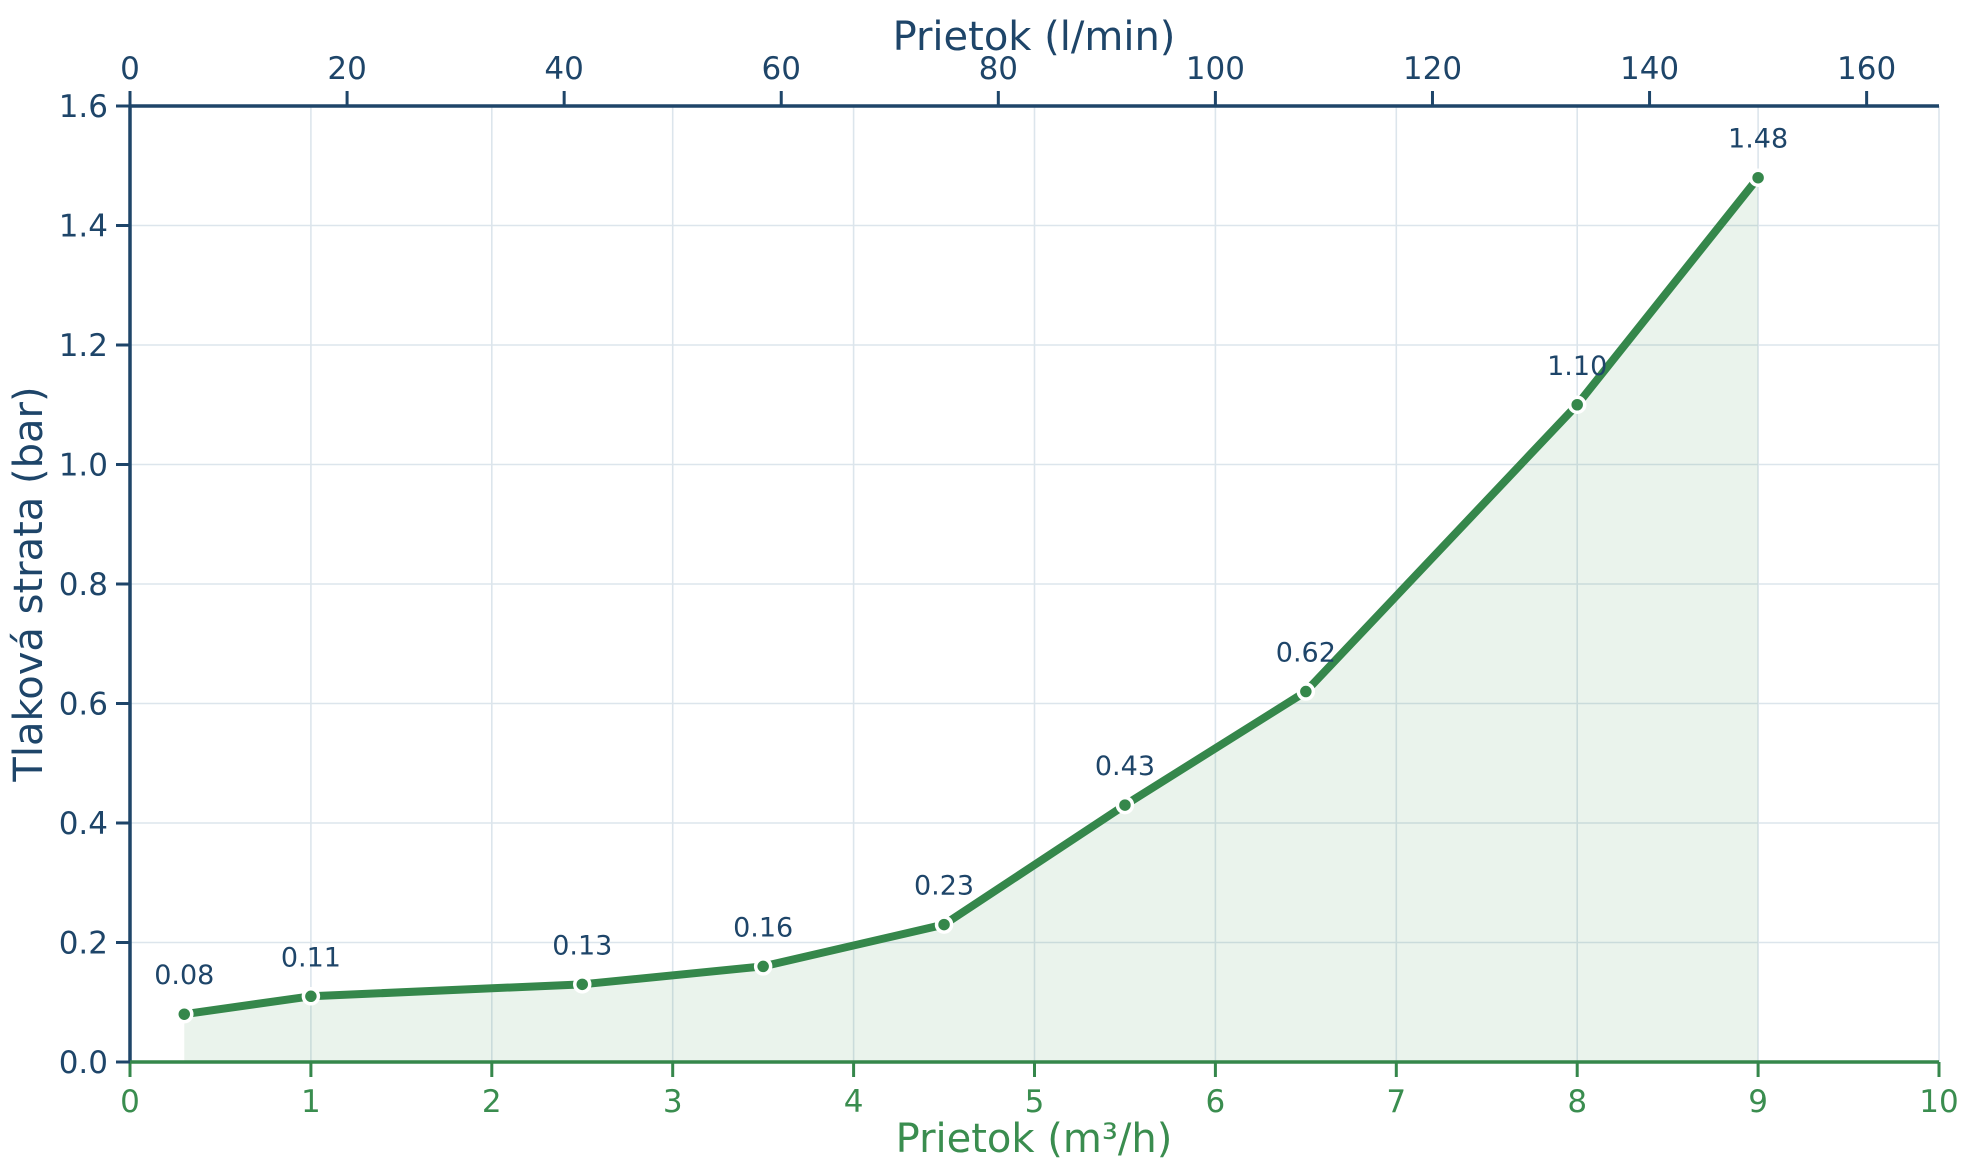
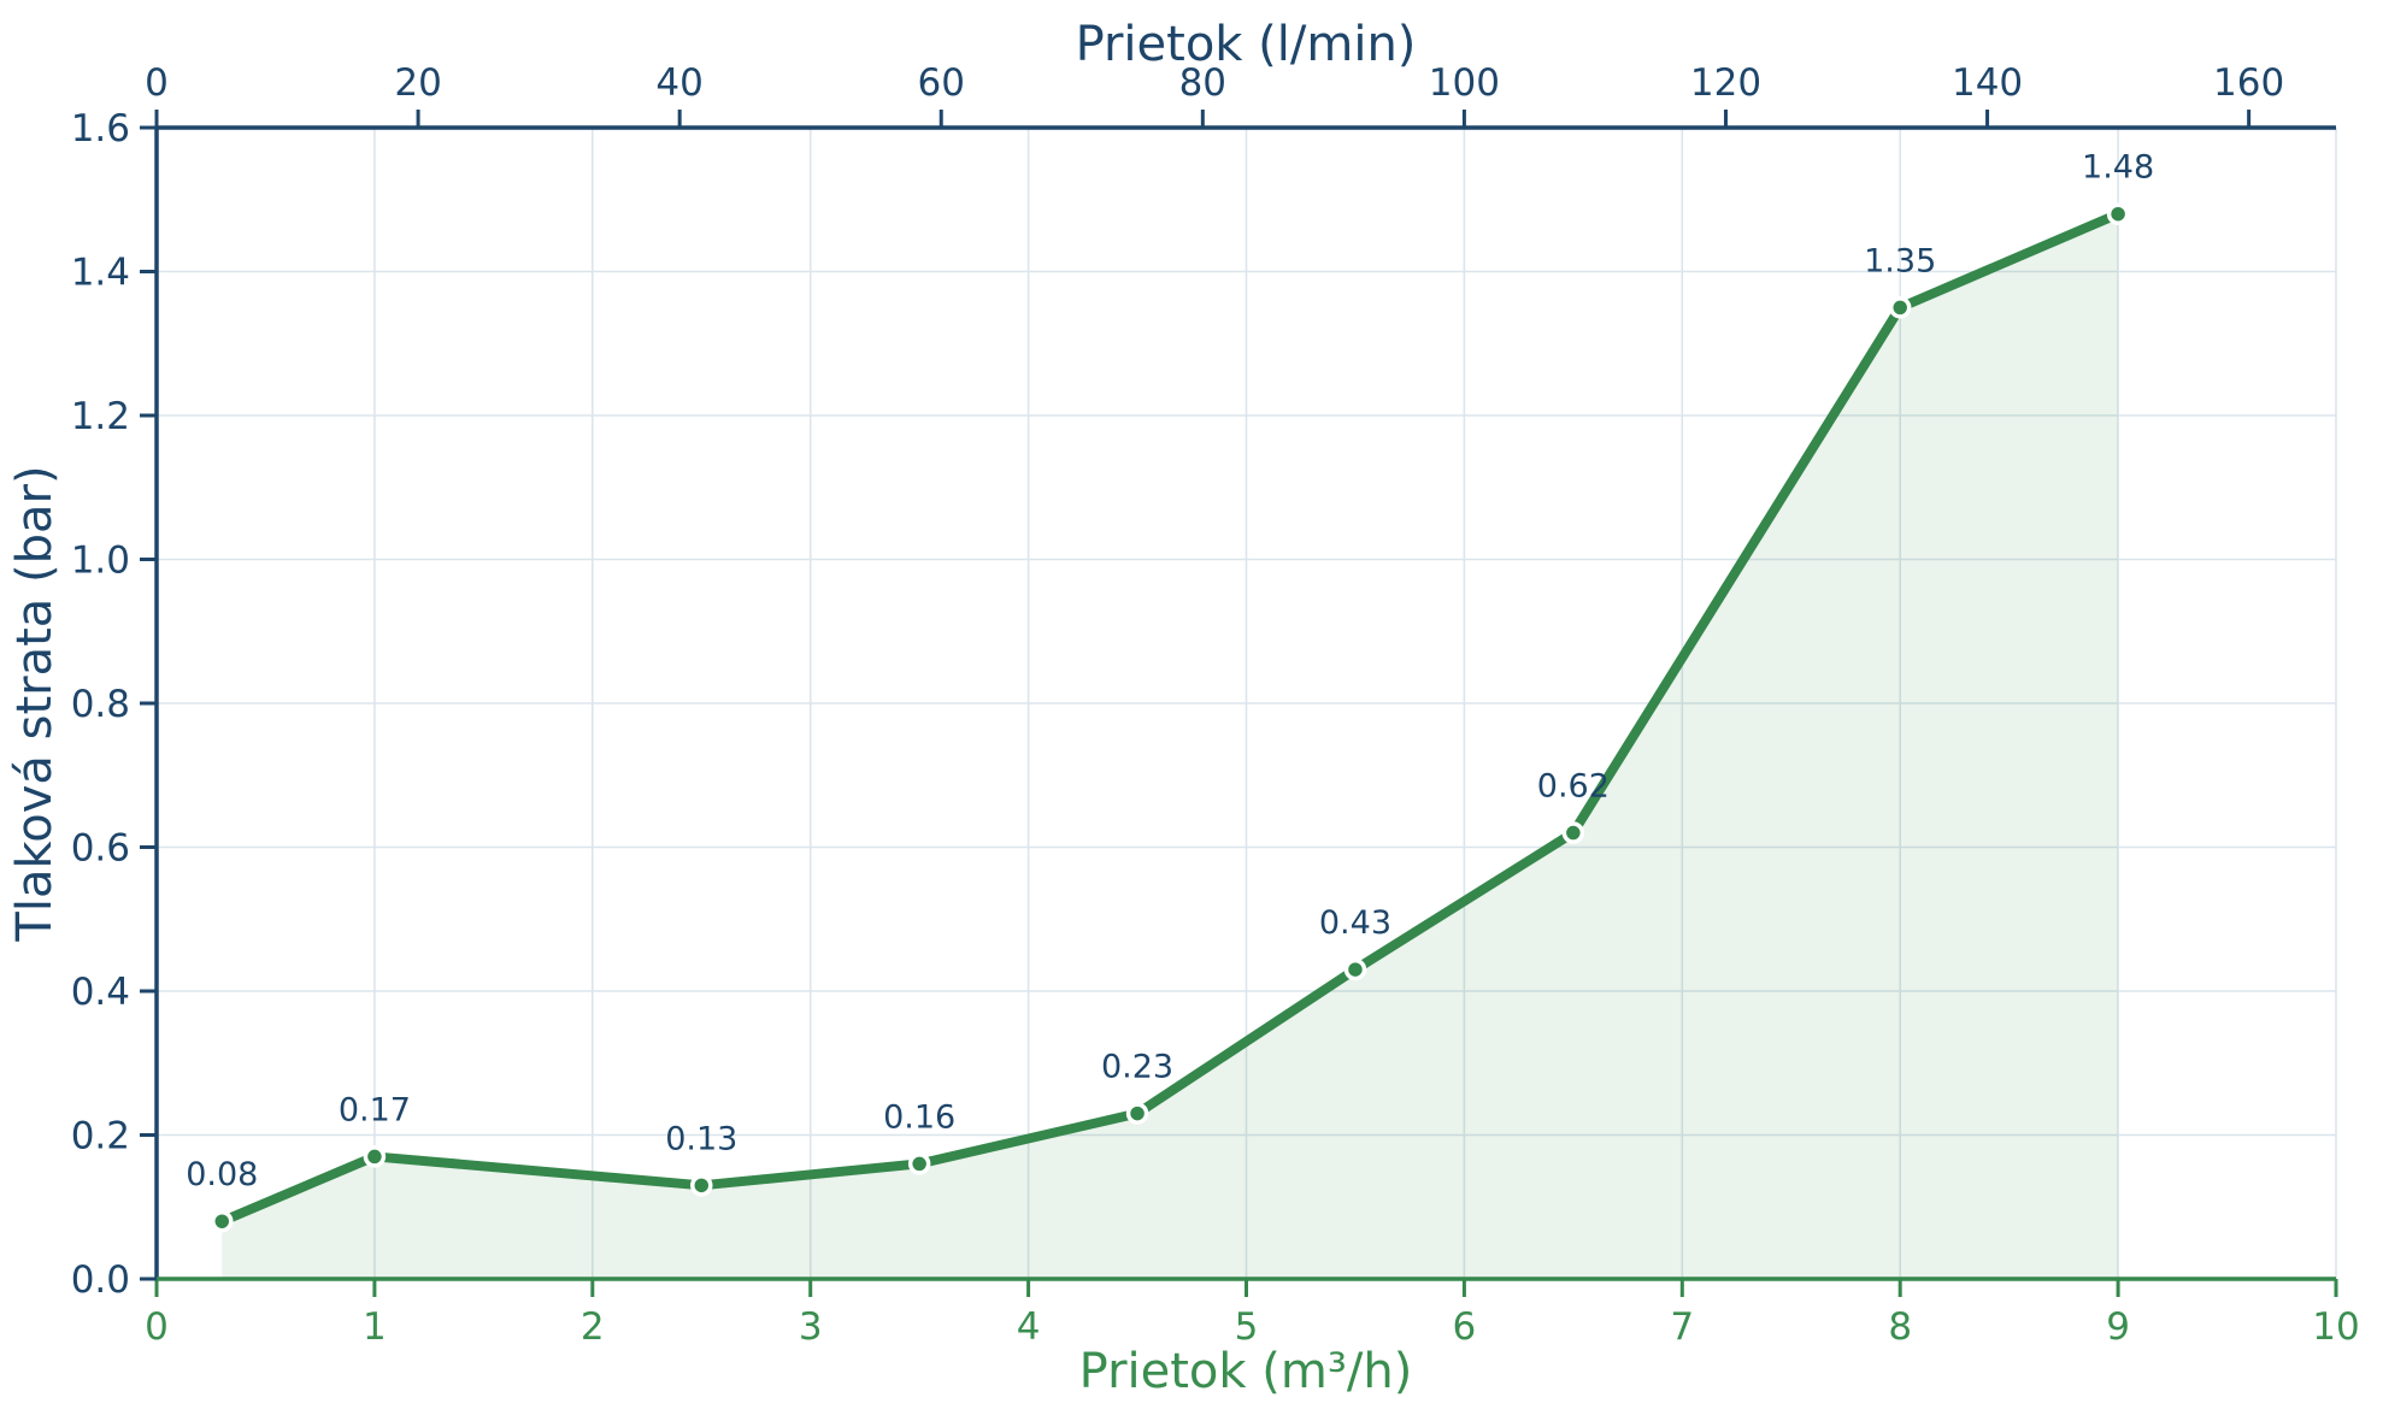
1: 0.11 -> 0.17
8: 1.10 -> 1.35
